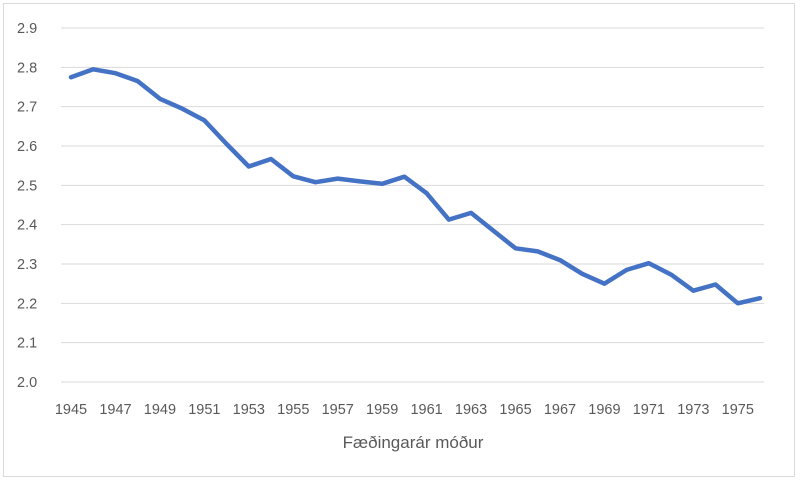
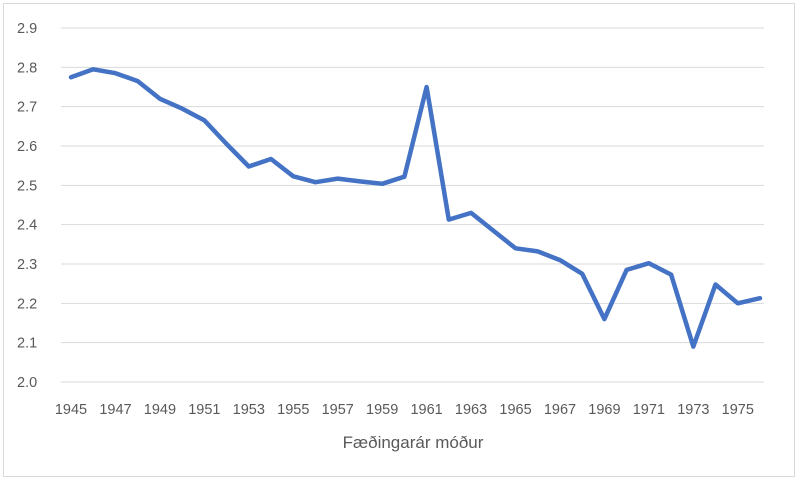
1961: 2.48 -> 2.75
1969: 2.25 -> 2.16
1973: 2.23 -> 2.09
